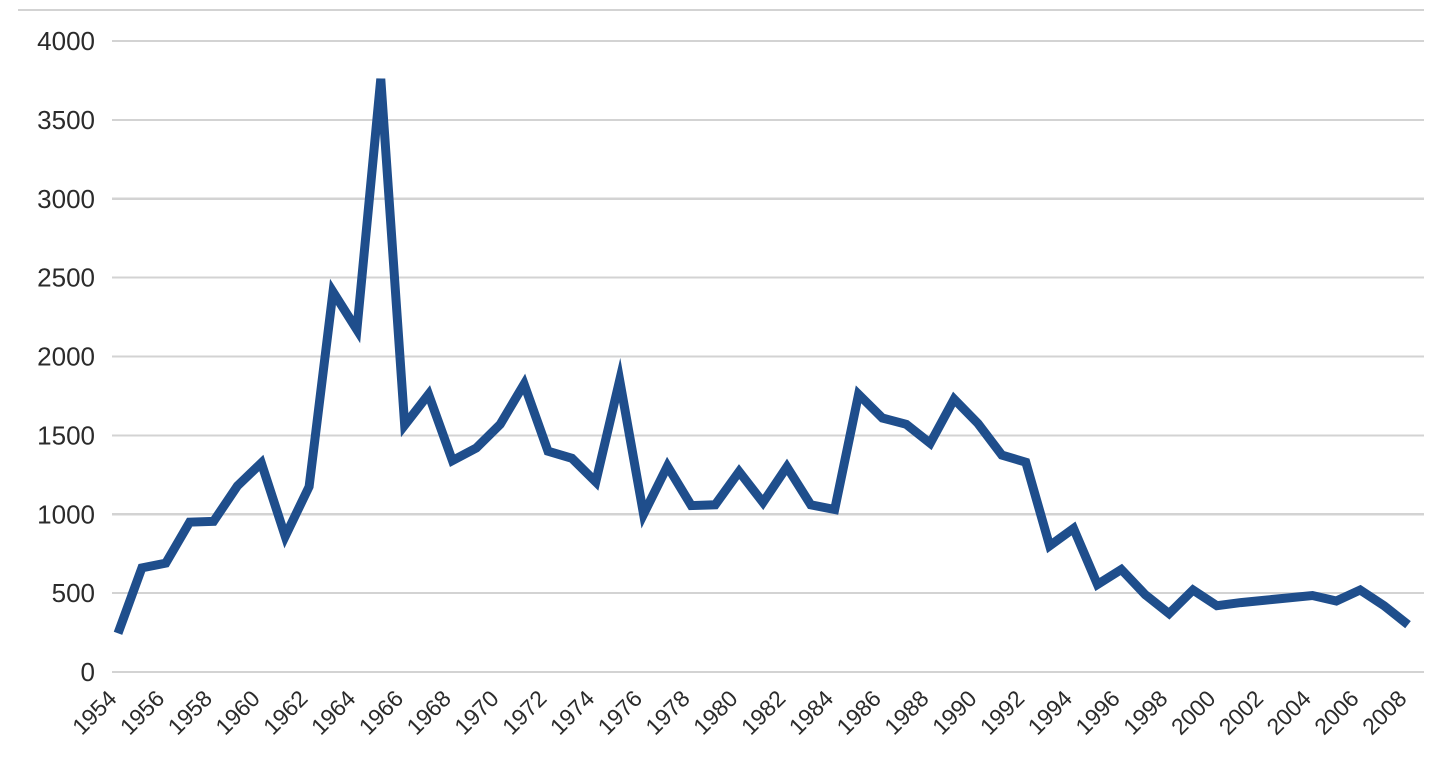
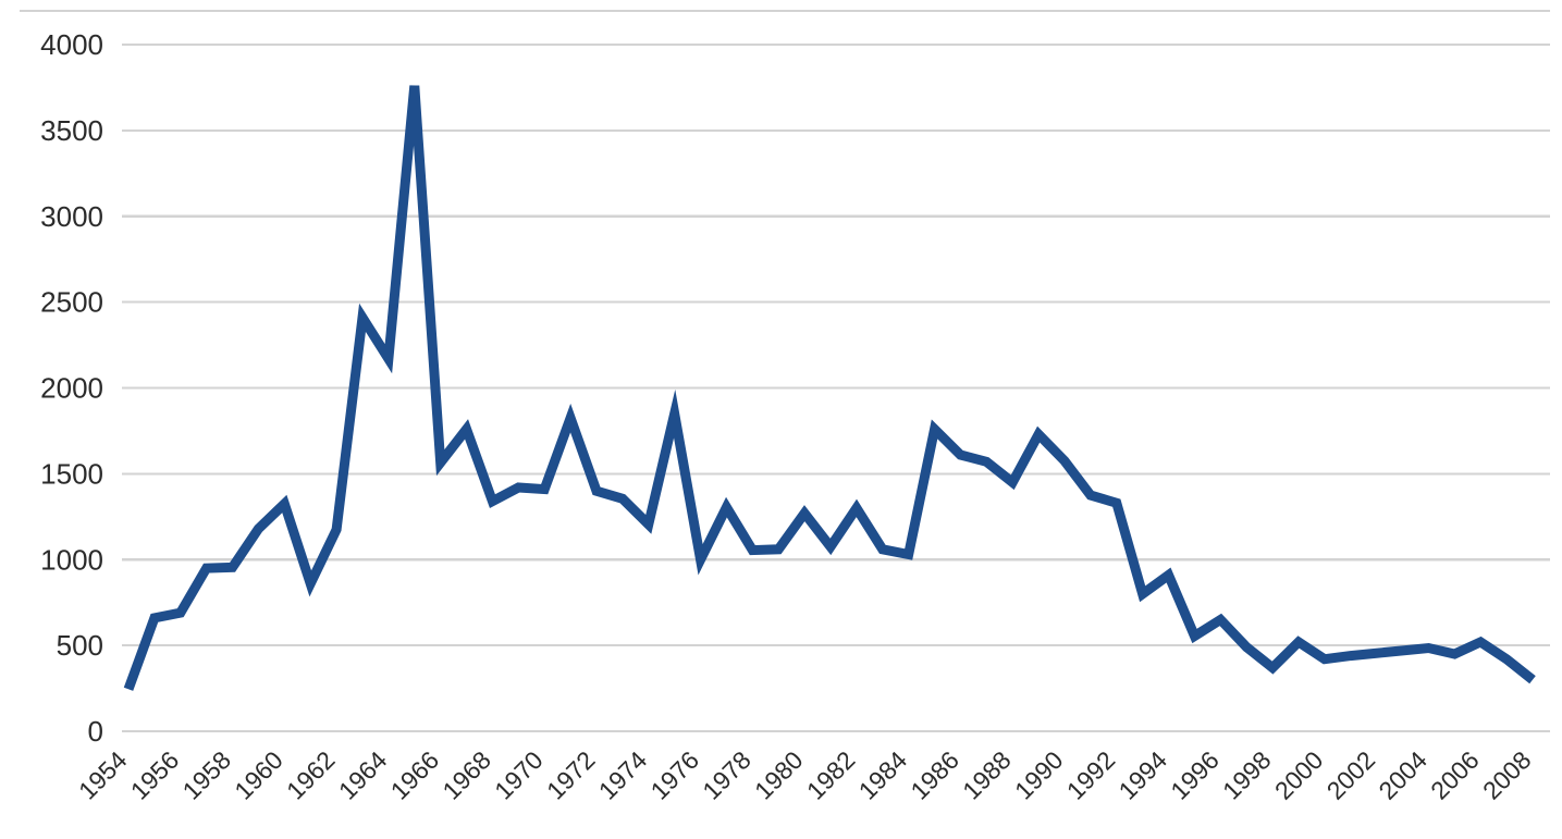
1970: 1570 -> 1410
